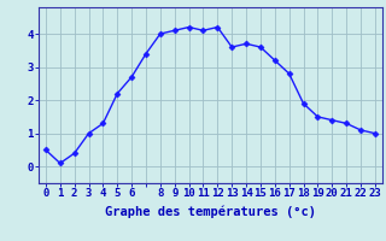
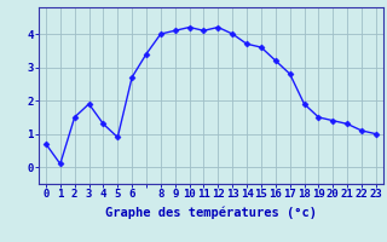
0: 0.5 -> 0.7
2: 0.4 -> 1.5
3: 1.0 -> 1.9
5: 2.2 -> 0.9
13: 3.6 -> 4.0
